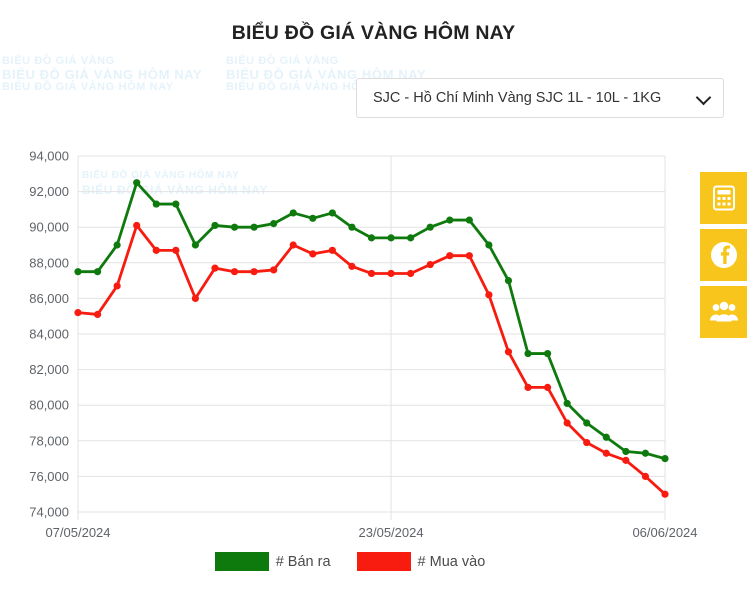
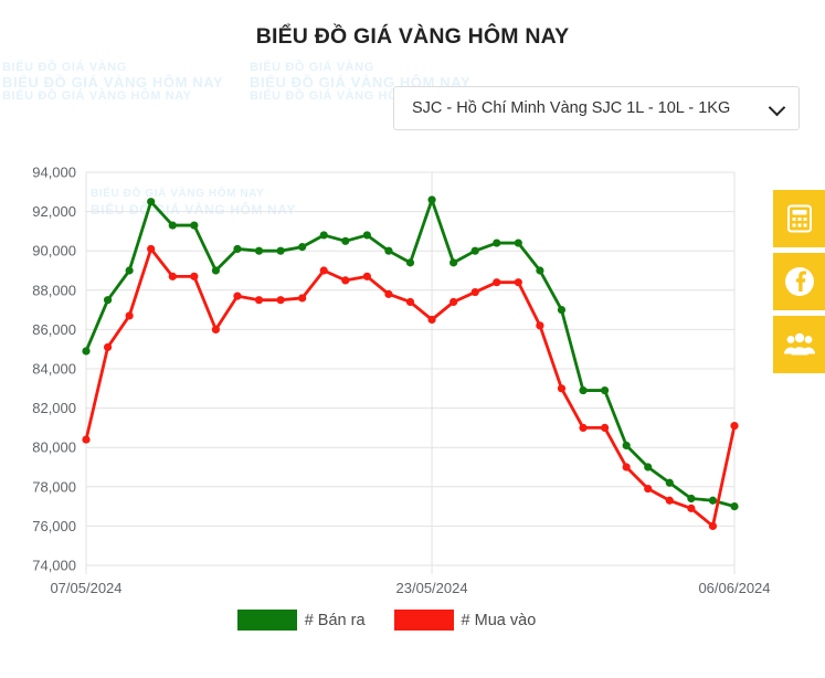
# Bán ra/07/05/2024: 87500 -> 84900
# Mua vào/07/05/2024: 85200 -> 80400
# Bán ra/23/05/2024: 89400 -> 92600
# Mua vào/23/05/2024: 87400 -> 86500
# Mua vào/06/06/2024: 75000 -> 81100
